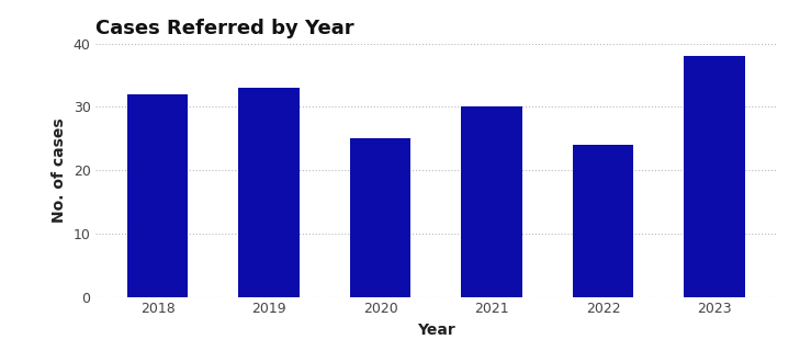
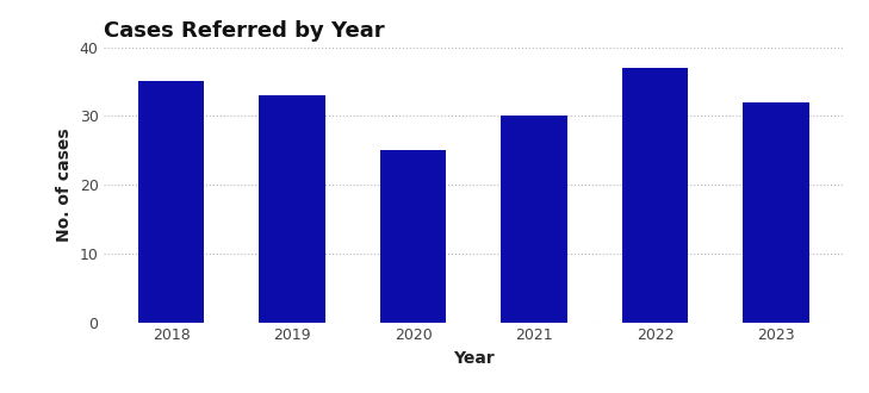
2018: 32 -> 35
2022: 24 -> 37
2023: 38 -> 32
